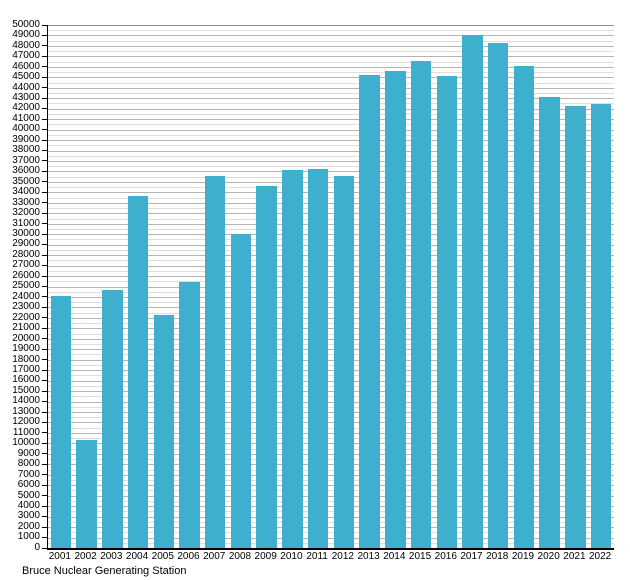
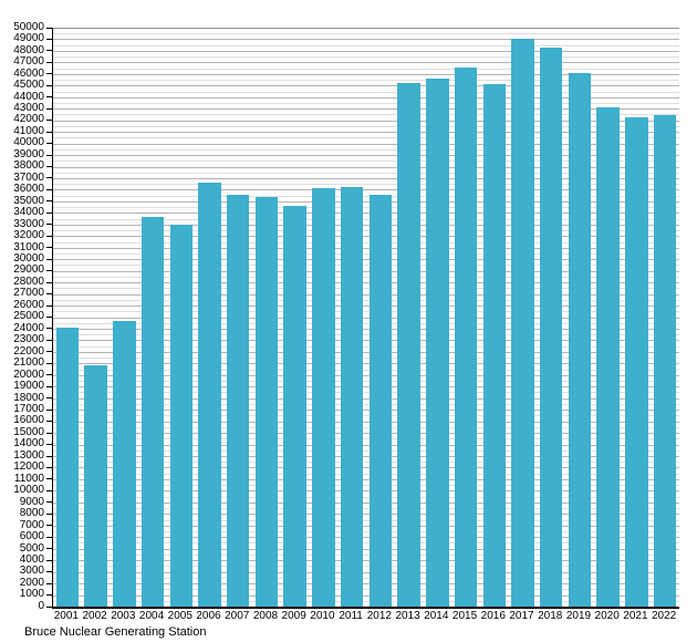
2002: 10300 -> 20800
2005: 22300 -> 33000
2006: 25400 -> 36600
2008: 30000 -> 35300
